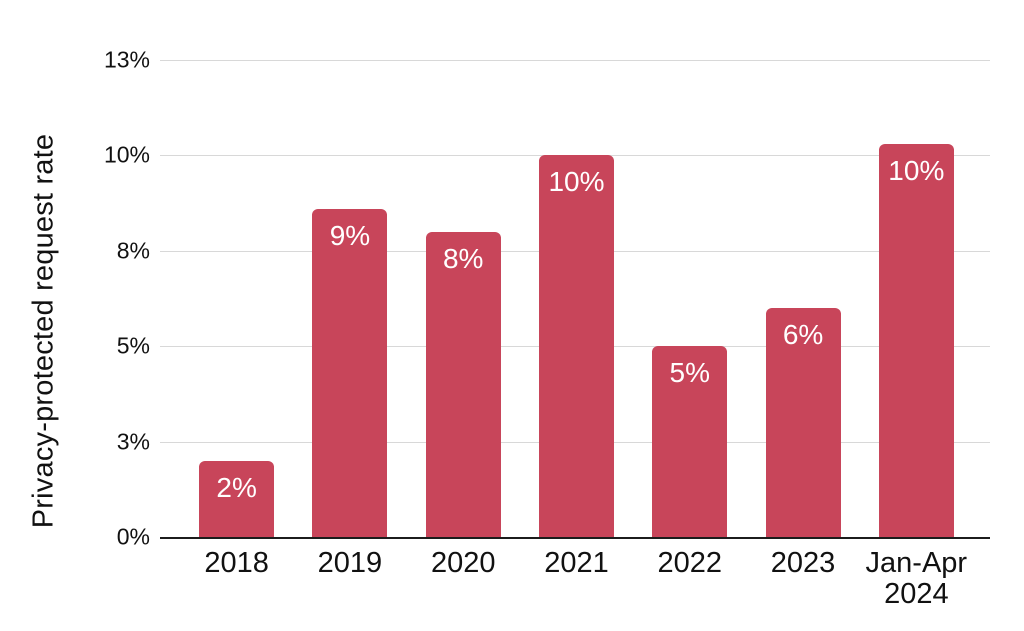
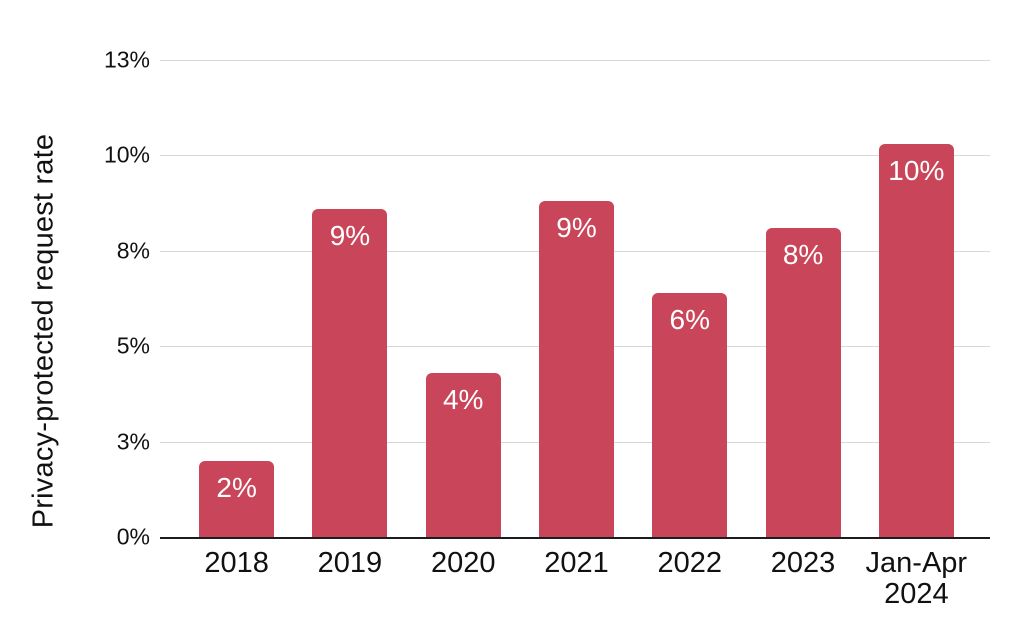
2020: 8% -> 4%
2021: 10% -> 9%
2022: 5% -> 6%
2023: 6% -> 8%
